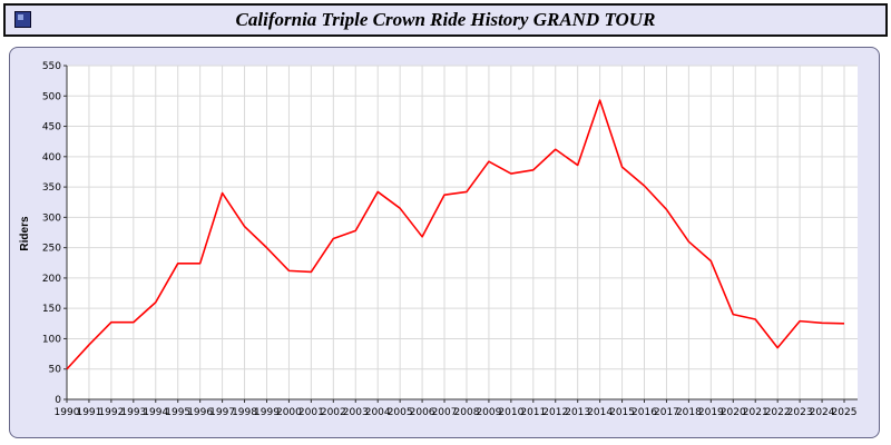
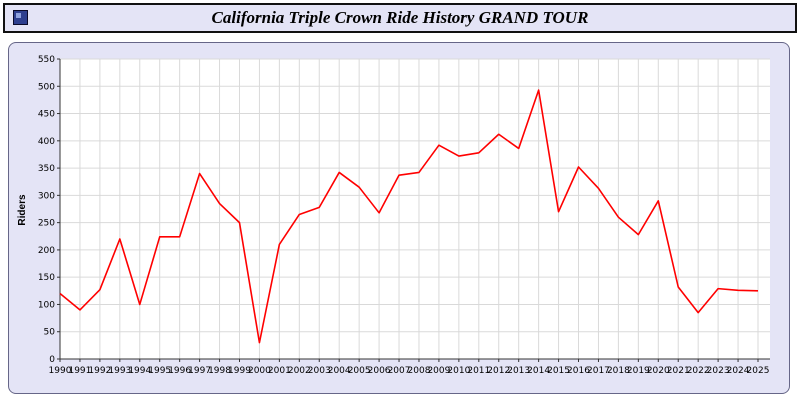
1990: 50 -> 120
1993: 130 -> 220
1994: 160 -> 100
2000: 210 -> 30
2015: 380 -> 270
2020: 140 -> 290
